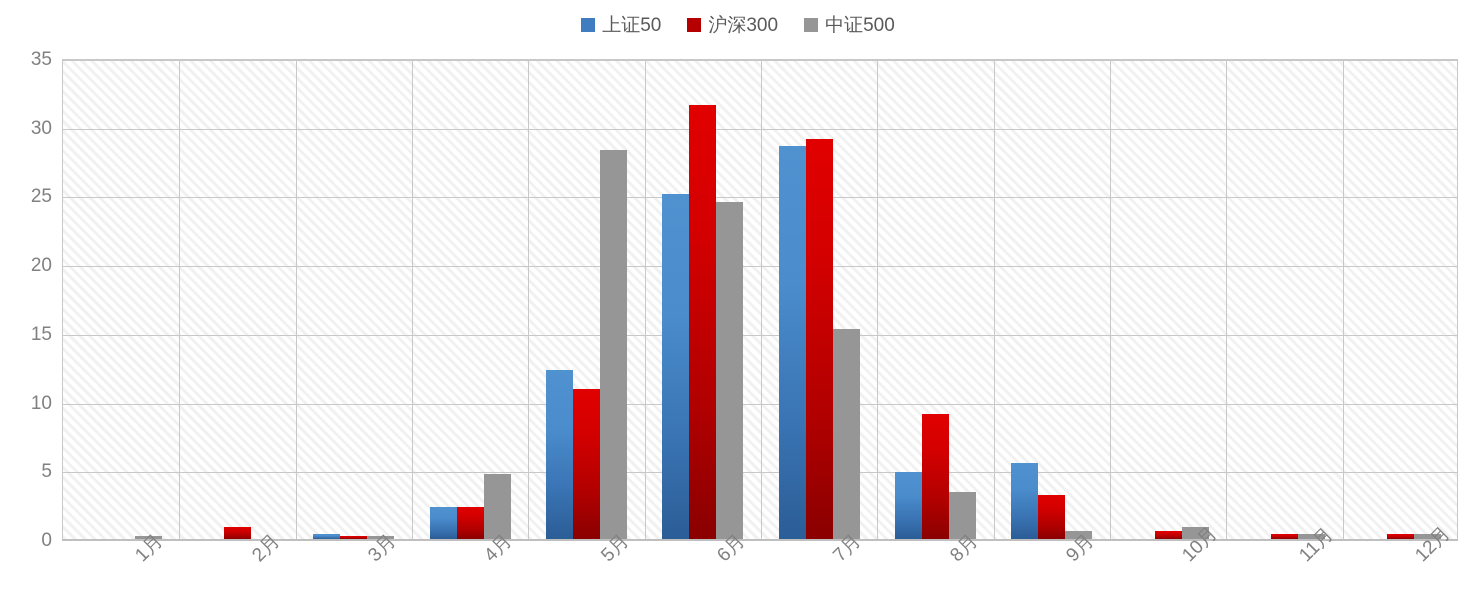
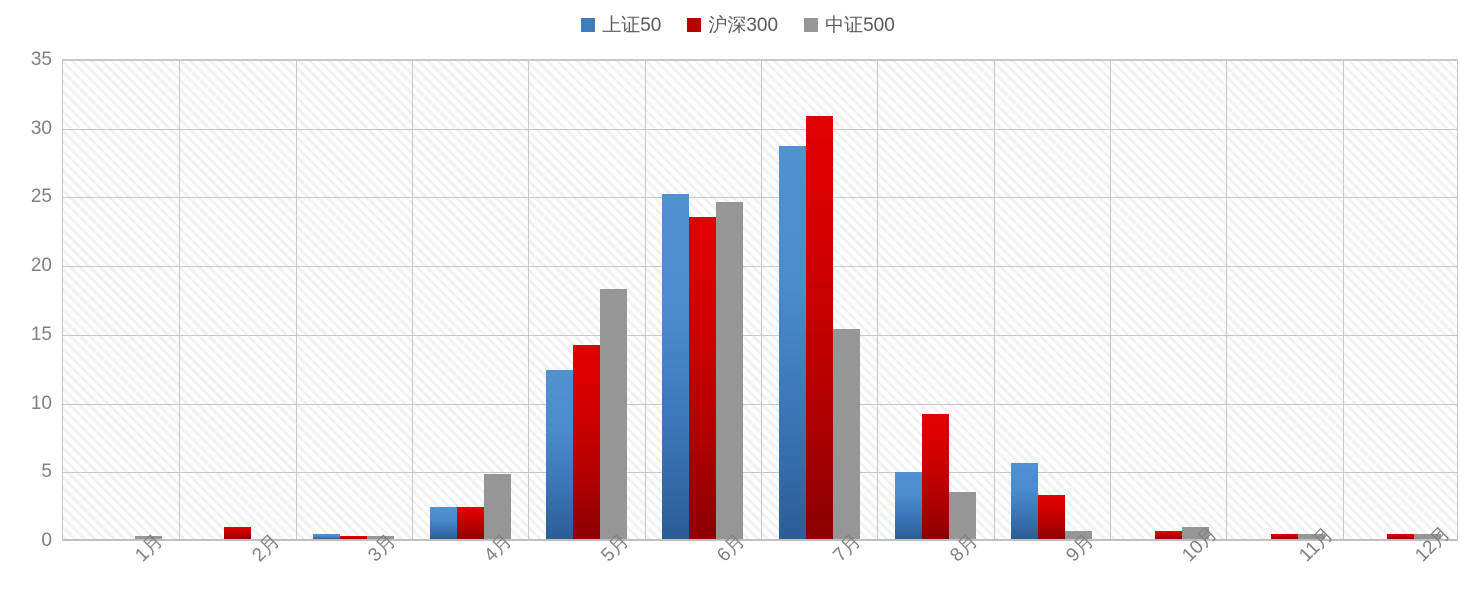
沪深300/5月: 10.9 -> 14.1
中证500/5月: 28.3 -> 18.2
沪深300/6月: 31.6 -> 23.4
沪深300/7月: 29.1 -> 30.8
